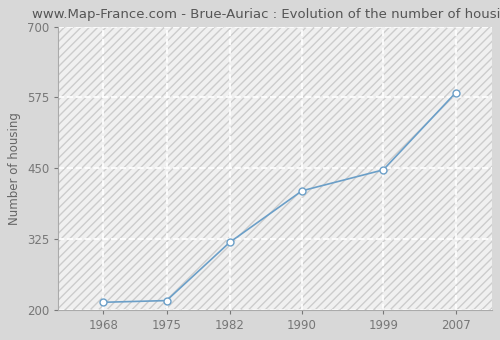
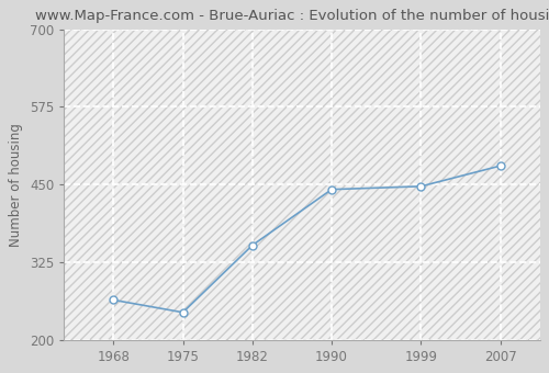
1968: 213 -> 264
1975: 216 -> 244
1982: 319 -> 352
1990: 410 -> 442
2007: 583 -> 480
